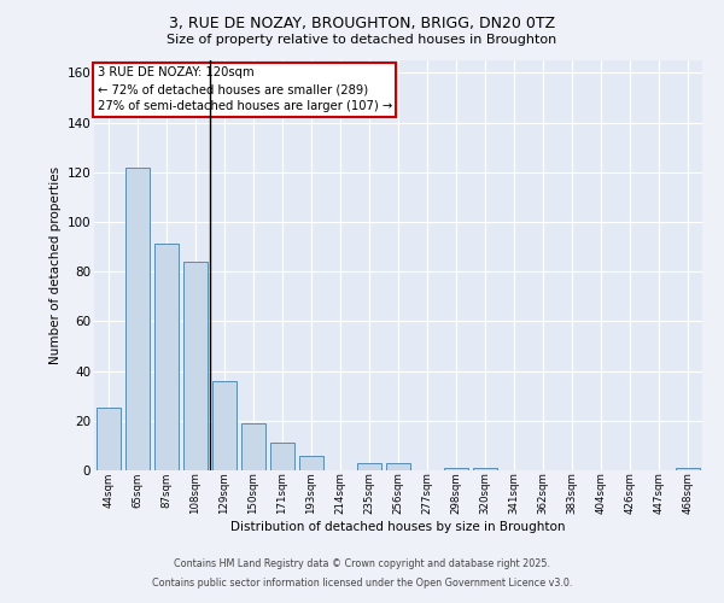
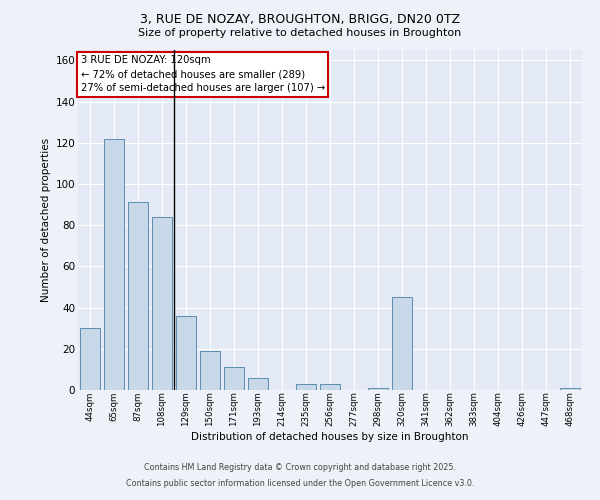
44sqm: 25 -> 30
320sqm: 1 -> 45
